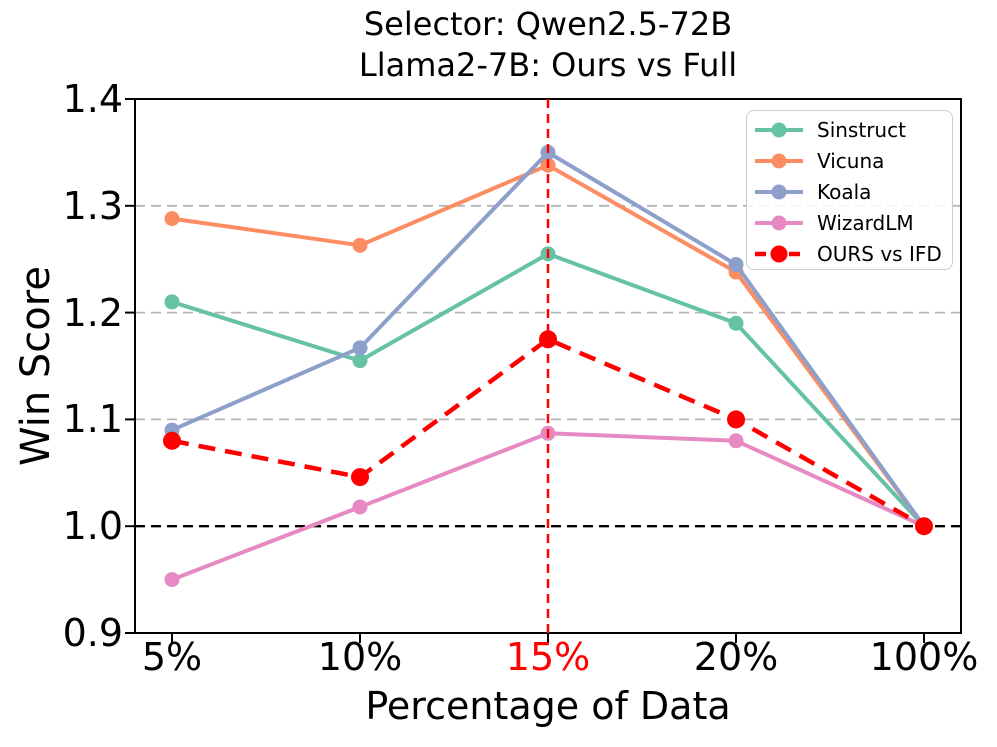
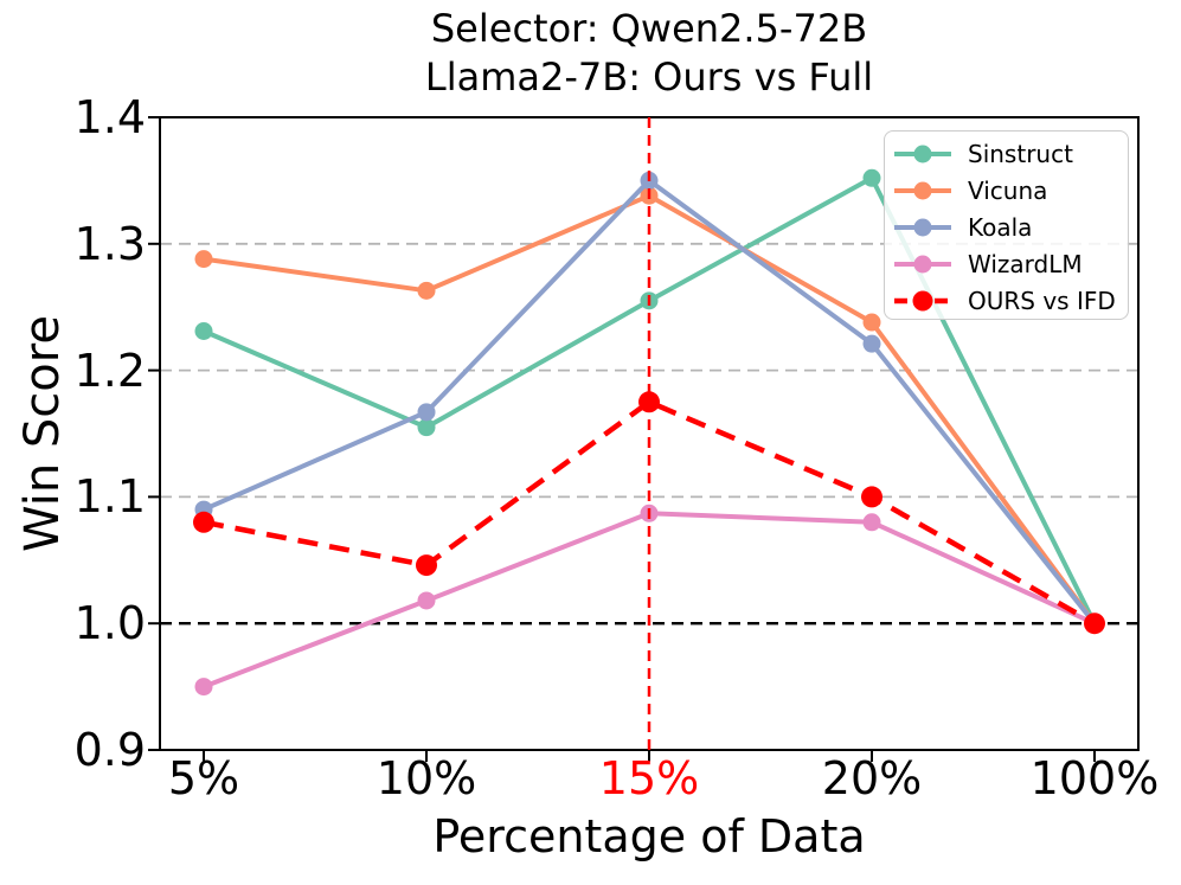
Sinstruct/5%: 1.210 -> 1.231
Sinstruct/20%: 1.190 -> 1.352
Koala/20%: 1.245 -> 1.221
